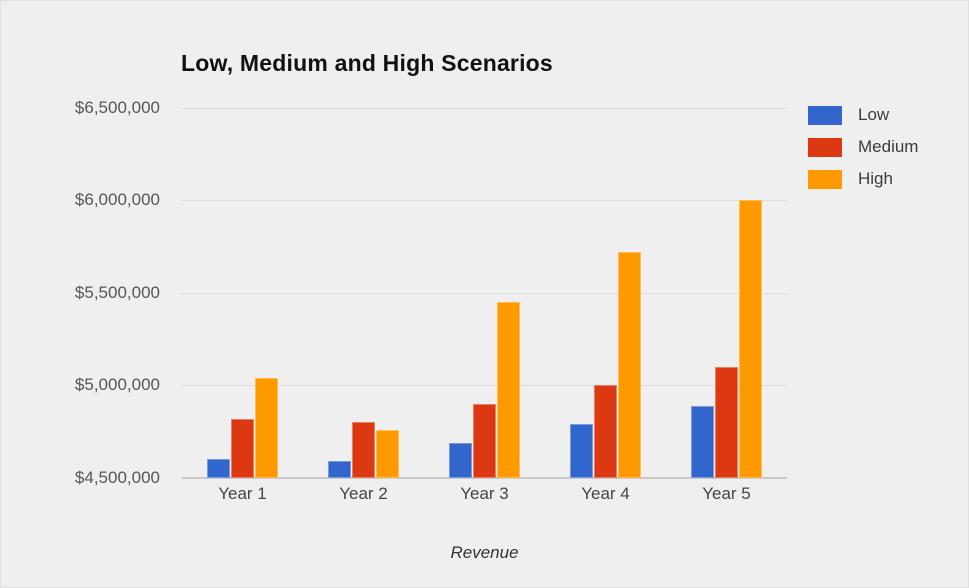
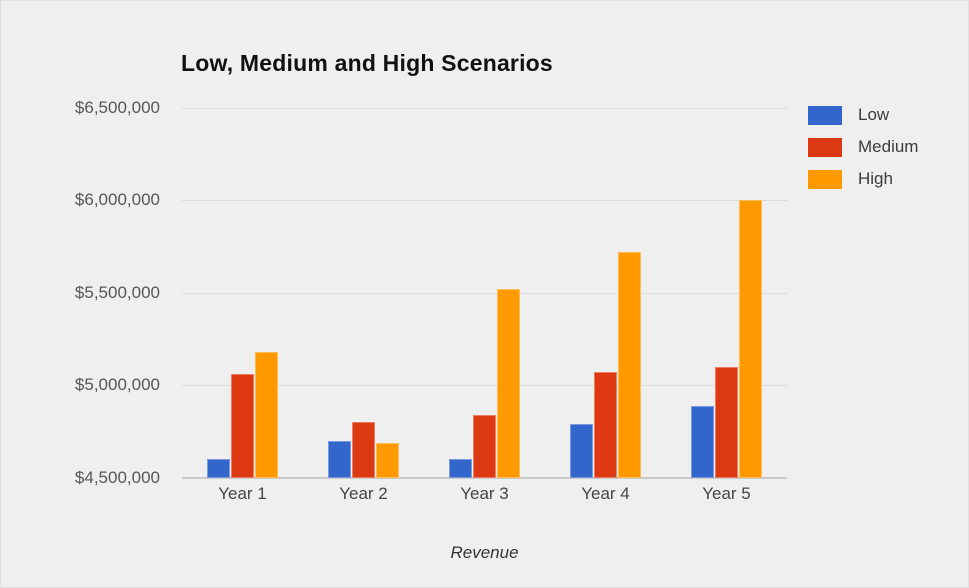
Medium/Year 1: $4820000 -> $5060000
High/Year 1: $5040000 -> $5180000
Low/Year 2: $4590000 -> $4700000
High/Year 2: $4760000 -> $4690000
Low/Year 3: $4690000 -> $4600000
Medium/Year 3: $4900000 -> $4840000
High/Year 3: $5450000 -> $5520000
Medium/Year 4: $5000000 -> $5070000
